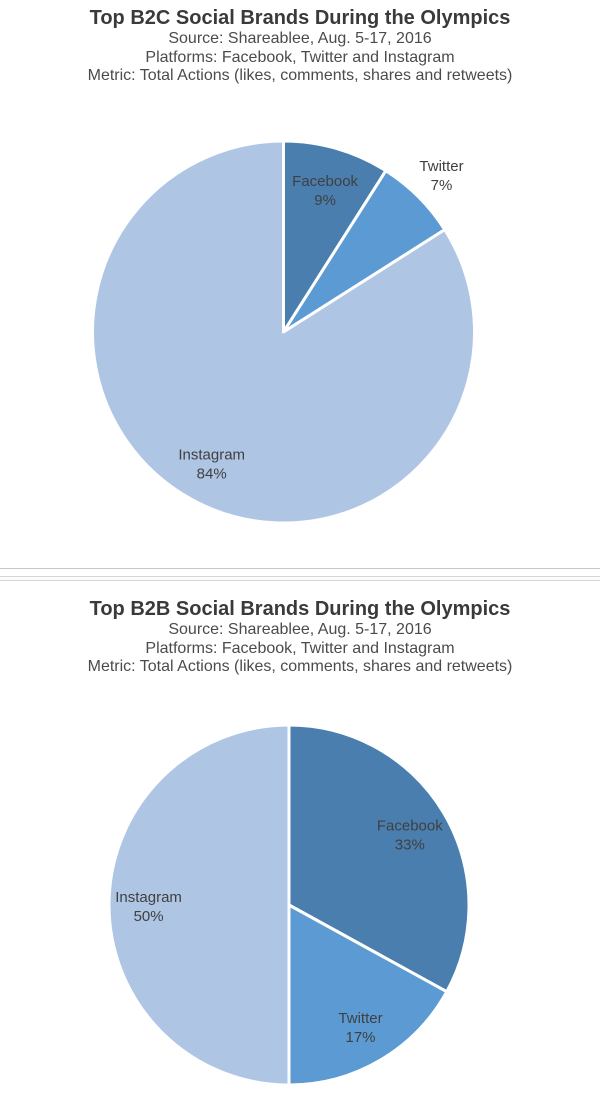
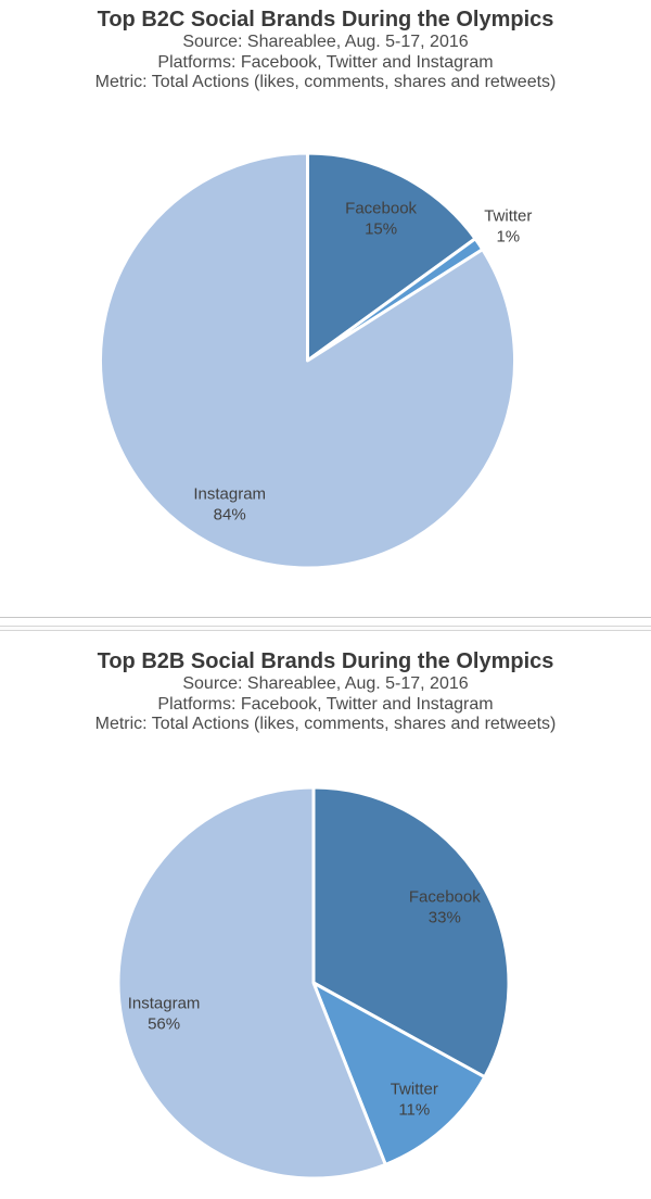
Top B2C Social Brands During the Olympics/Facebook: 9% -> 15%
Top B2C Social Brands During the Olympics/Twitter: 7% -> 1%
Top B2B Social Brands During the Olympics/Twitter: 17% -> 11%
Top B2B Social Brands During the Olympics/Instagram: 50% -> 56%
